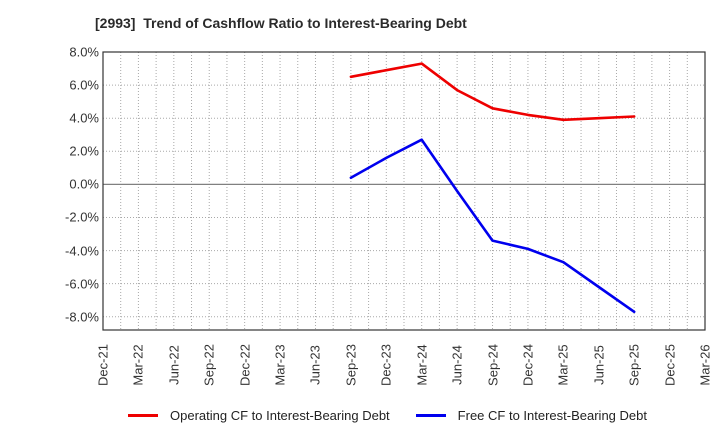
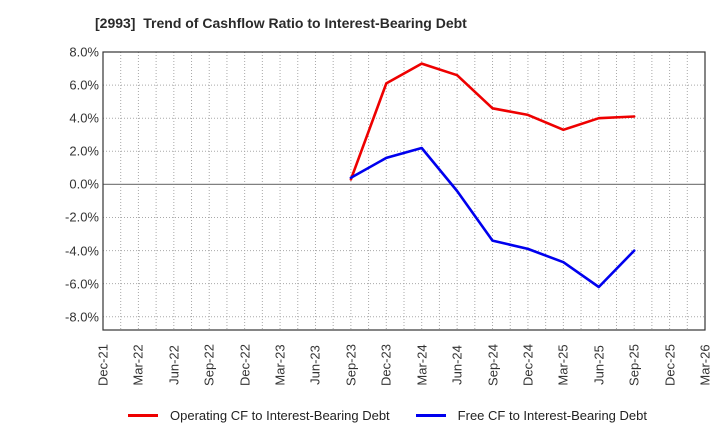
Operating CF to Interest-Bearing Debt/Sep-23: 6.5% -> 0.3%
Operating CF to Interest-Bearing Debt/Dec-23: 6.9% -> 6.1%
Free CF to Interest-Bearing Debt/Mar-24: 2.7% -> 2.2%
Operating CF to Interest-Bearing Debt/Jun-24: 5.7% -> 6.6%
Operating CF to Interest-Bearing Debt/Mar-25: 3.9% -> 3.3%
Free CF to Interest-Bearing Debt/Sep-25: -7.7% -> -4.0%
